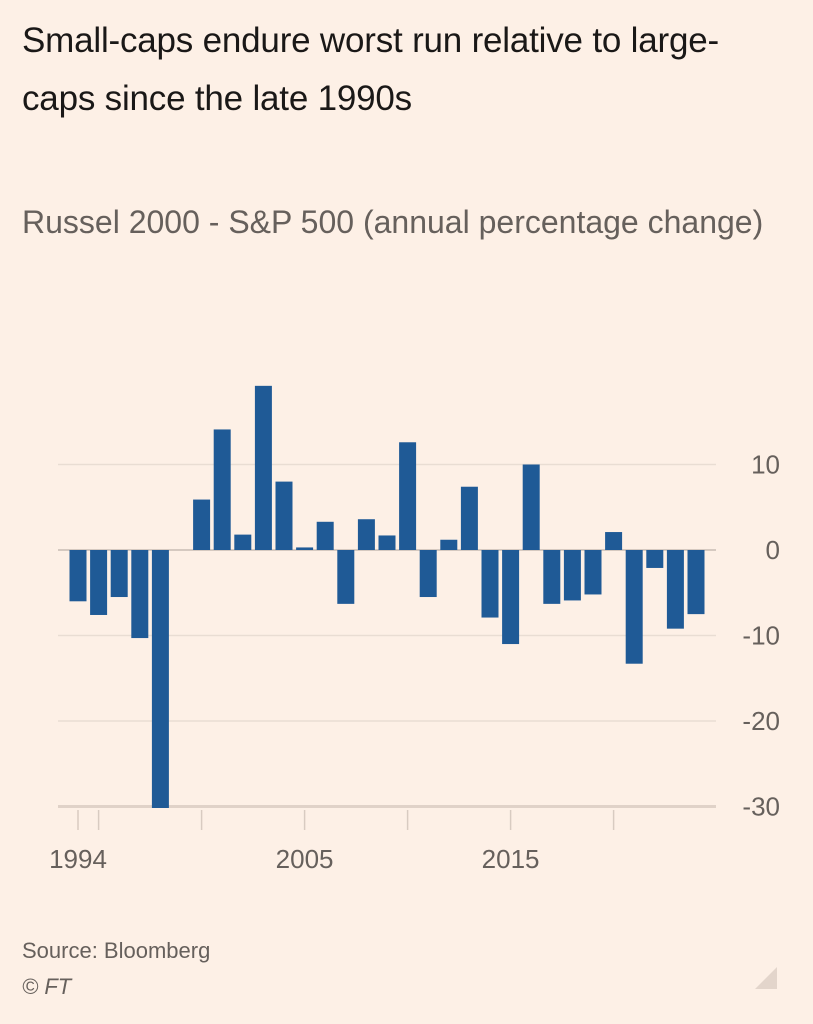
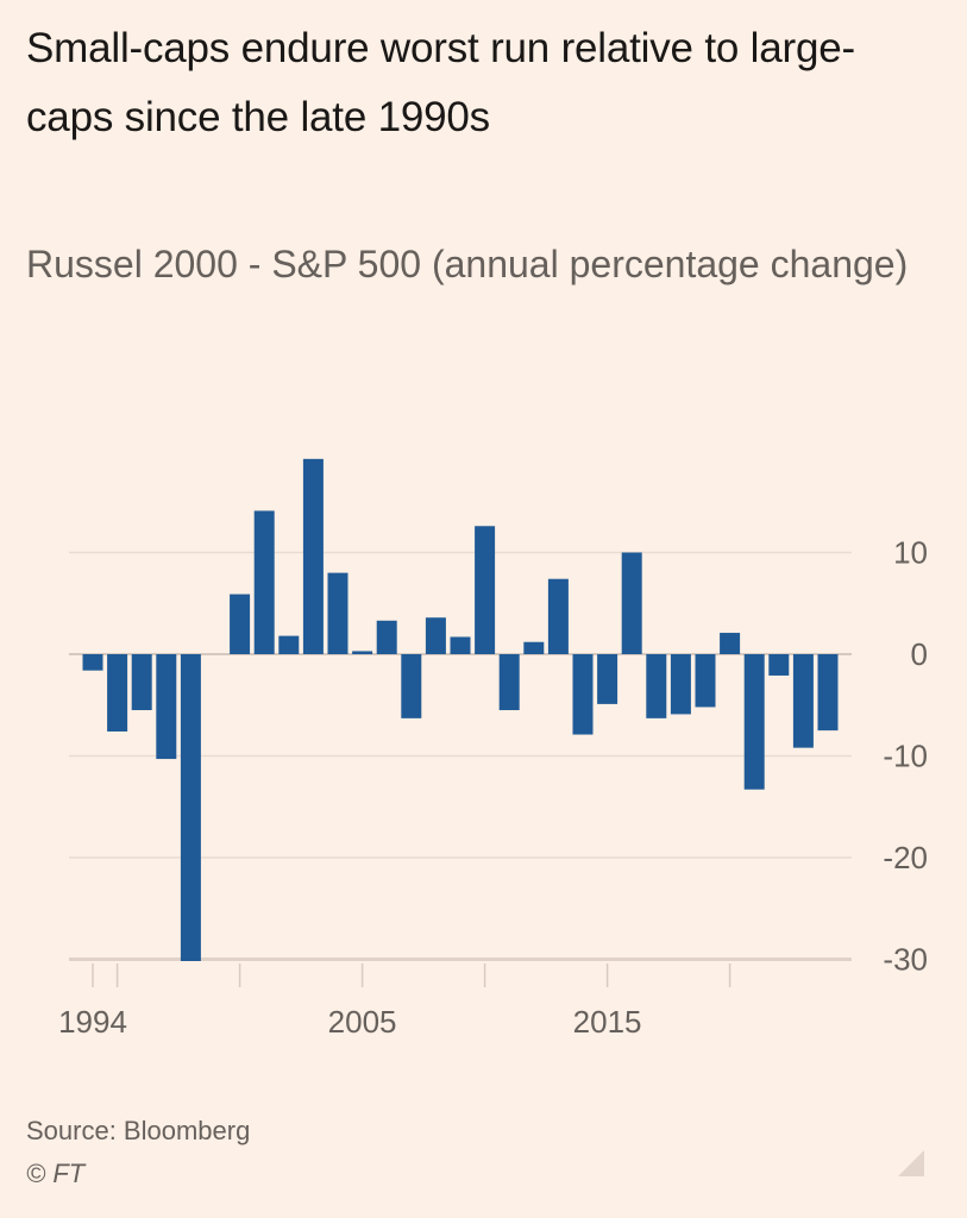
1994: -6 -> -2
2015: -11 -> -5
